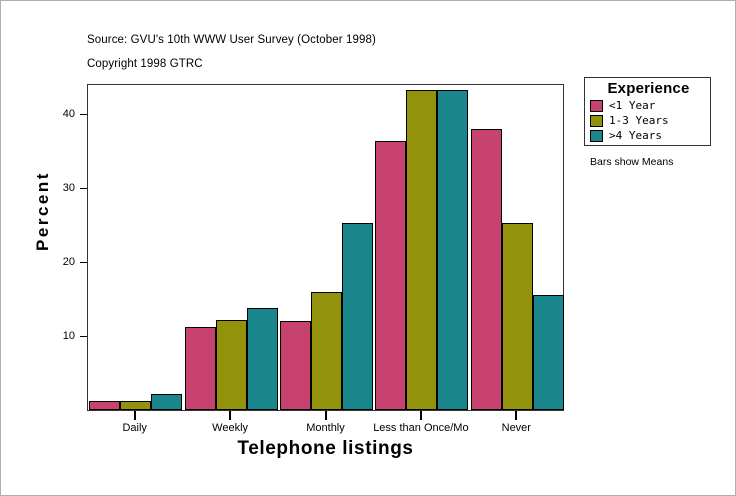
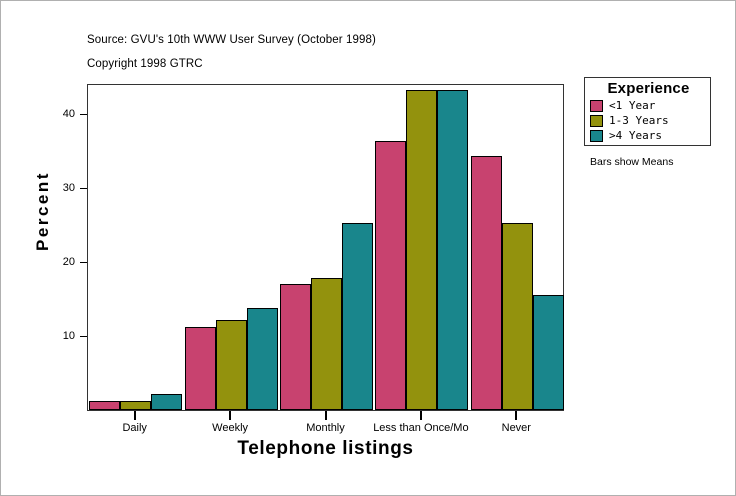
<1 Year/Monthly: 12 -> 17
1-3 Years/Monthly: 16 -> 18
<1 Year/Never: 38 -> 34
